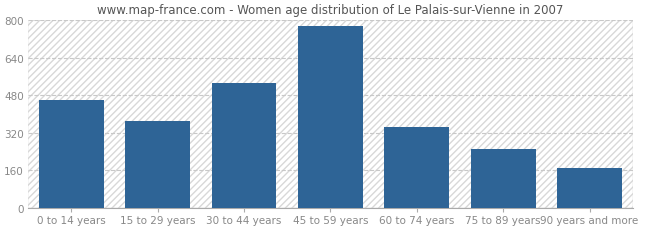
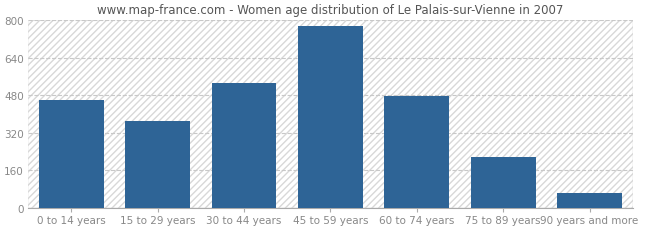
60 to 74 years: 345 -> 475
75 to 89 years: 250 -> 215
90 years and more: 170 -> 65
